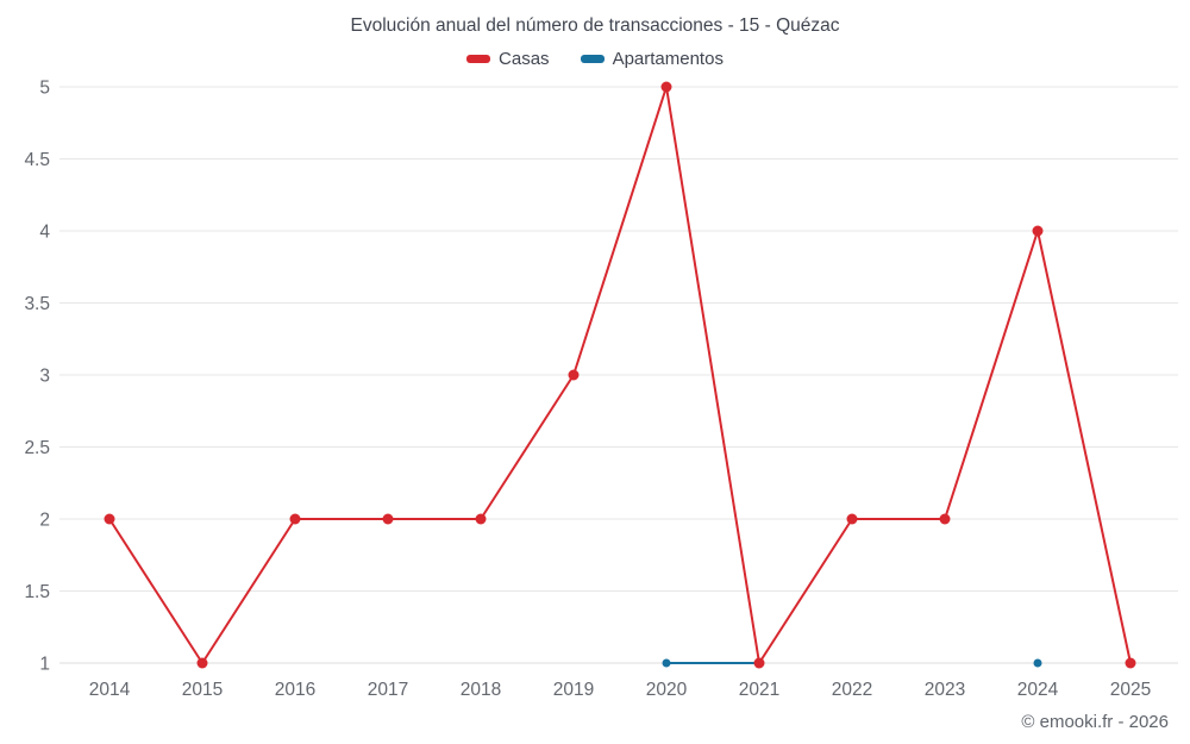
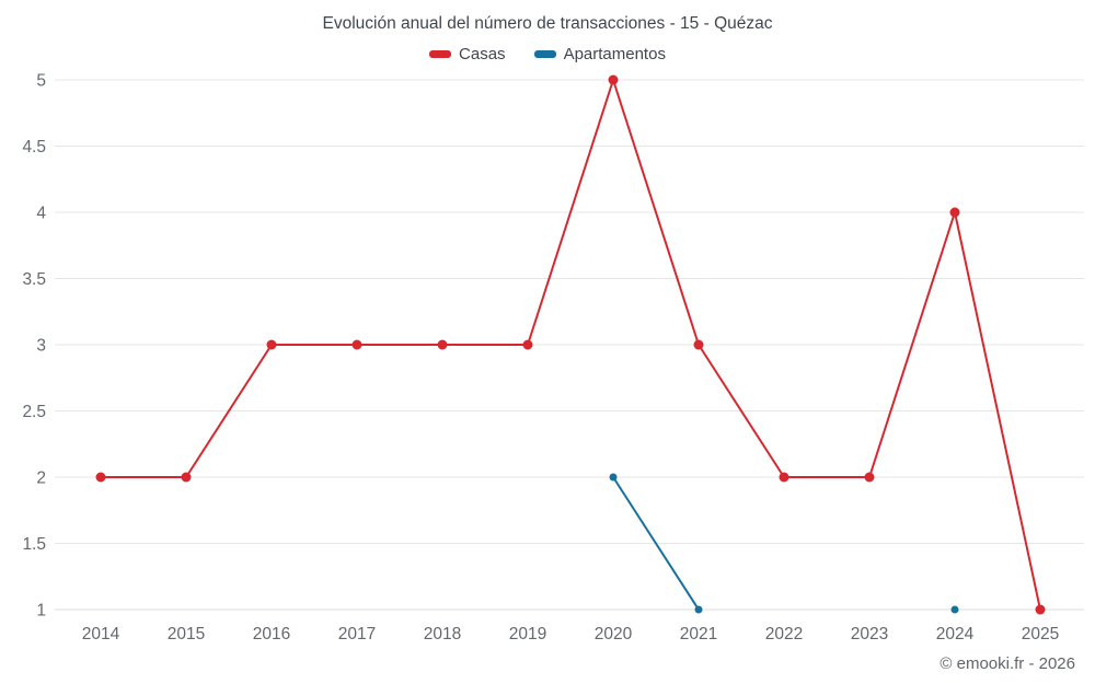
Casas/2015: 1 -> 2
Casas/2016: 2 -> 3
Casas/2017: 2 -> 3
Casas/2018: 2 -> 3
Apartamentos/2020: 1 -> 2
Casas/2021: 1 -> 3
